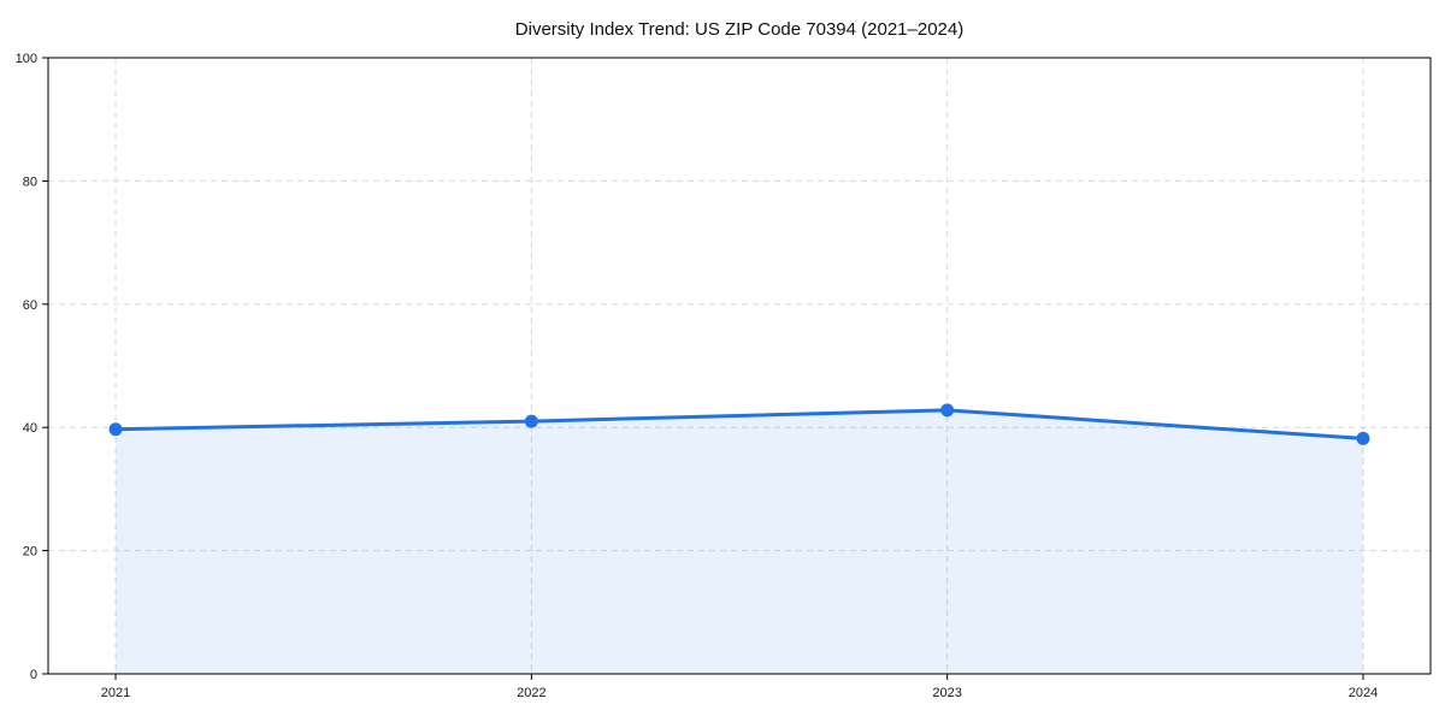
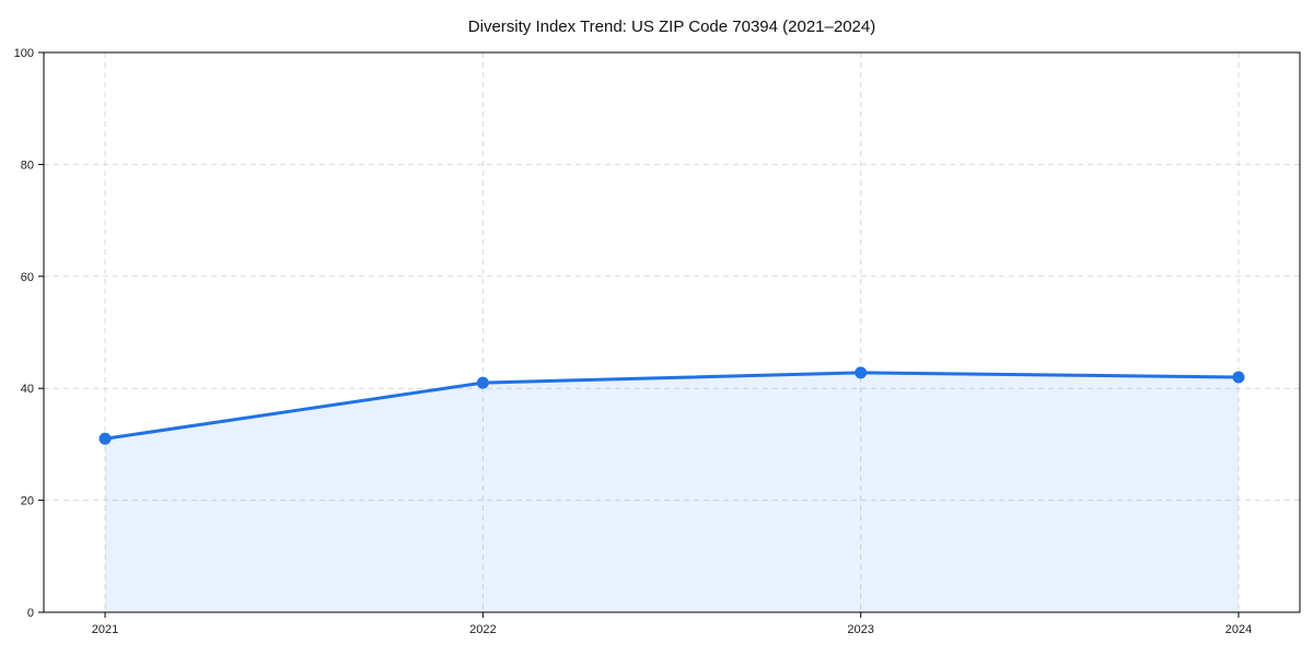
2021: 40 -> 31
2024: 38 -> 42
